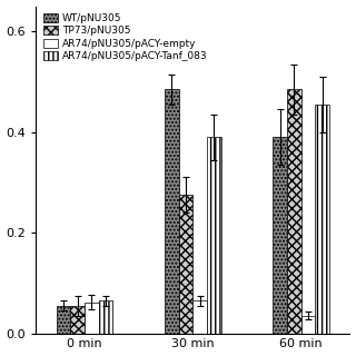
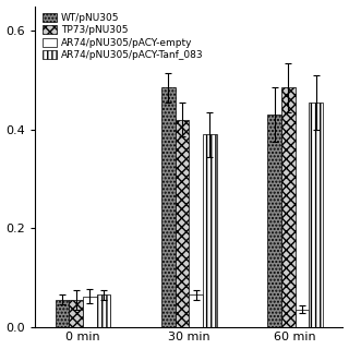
TP73/pNU305/30 min: 0.275 -> 0.420
WT/pNU305/60 min: 0.390 -> 0.430
